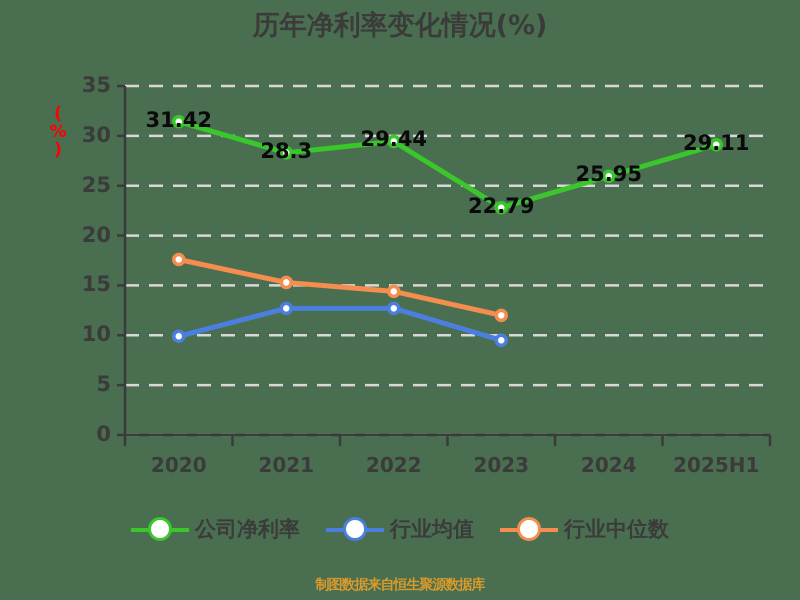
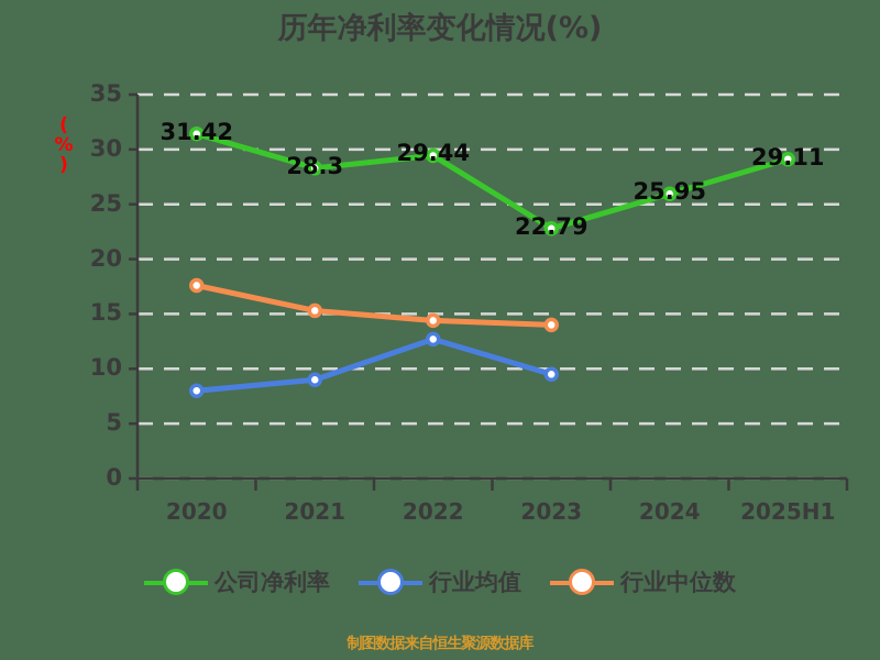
行业均值/2020: 10 -> 8
行业均值/2021: 13 -> 9
行业中位数/2023: 12 -> 14
